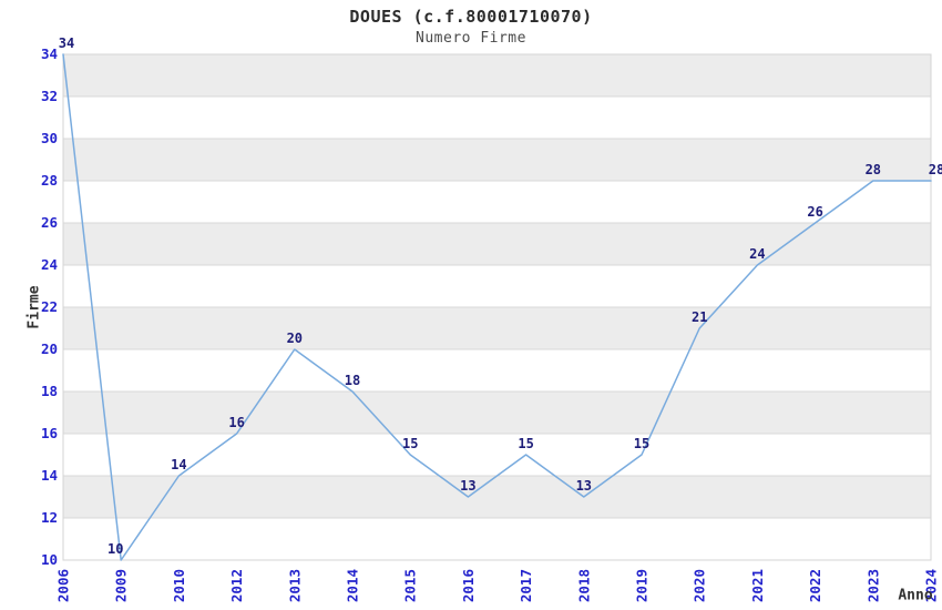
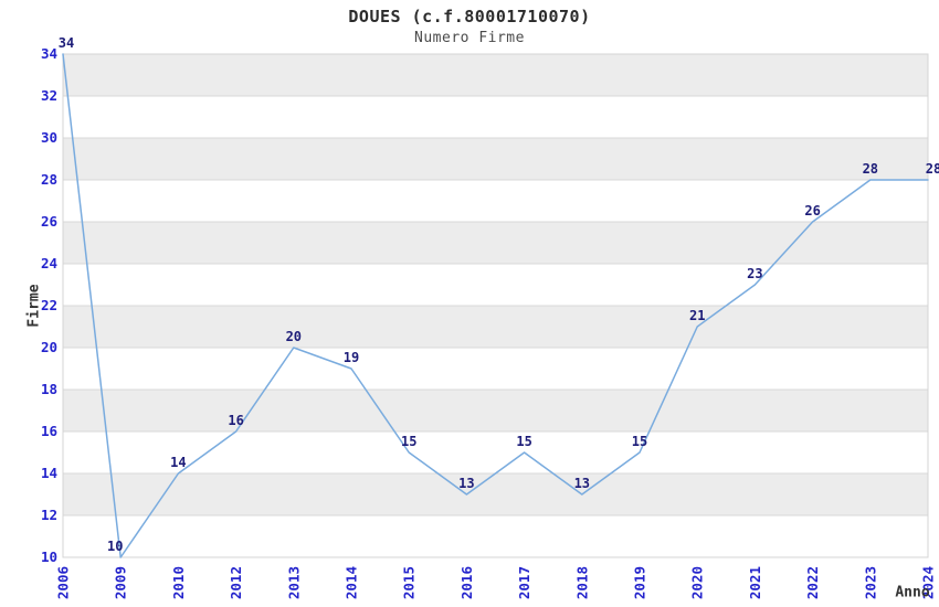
2014: 18 -> 19
2021: 24 -> 23
